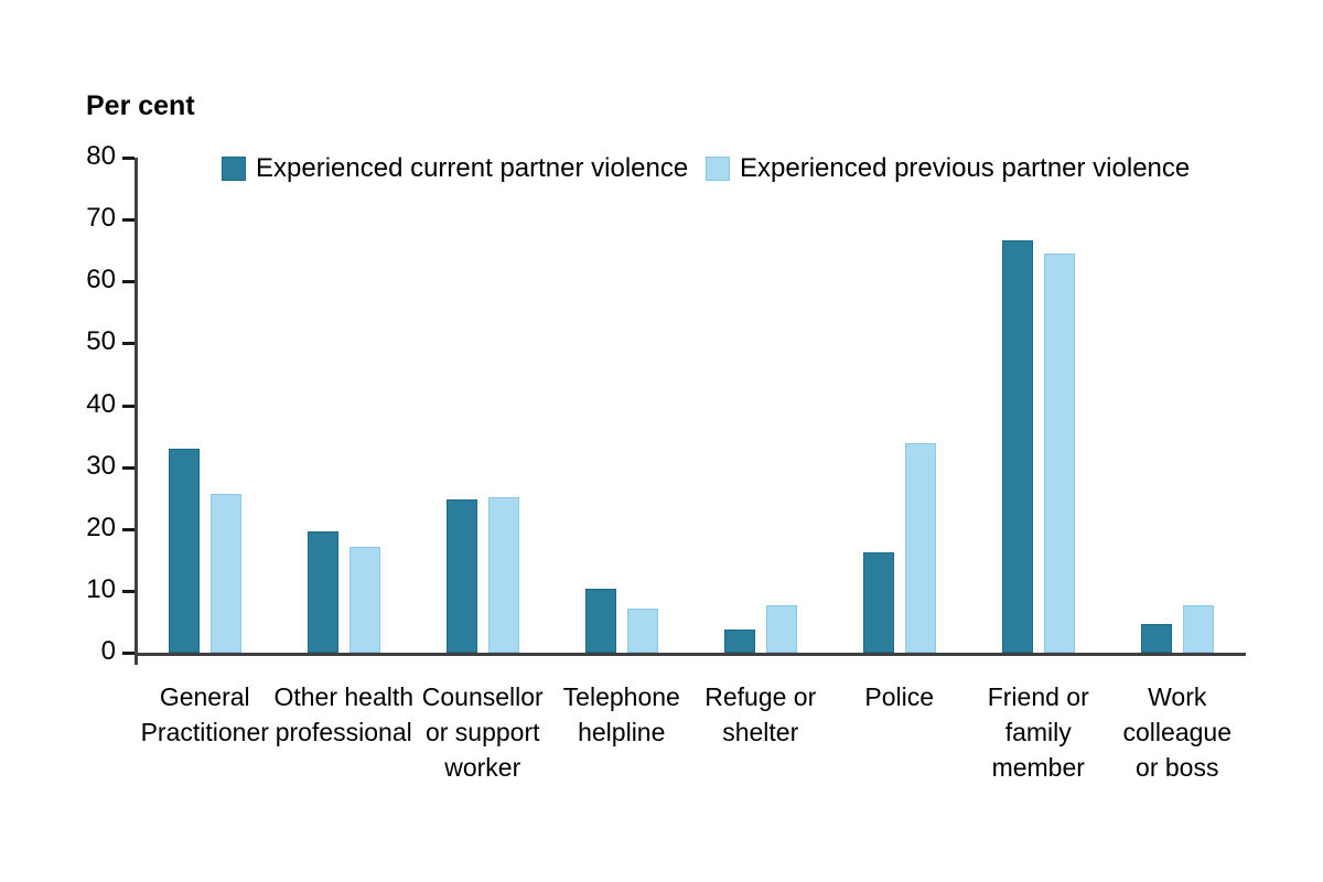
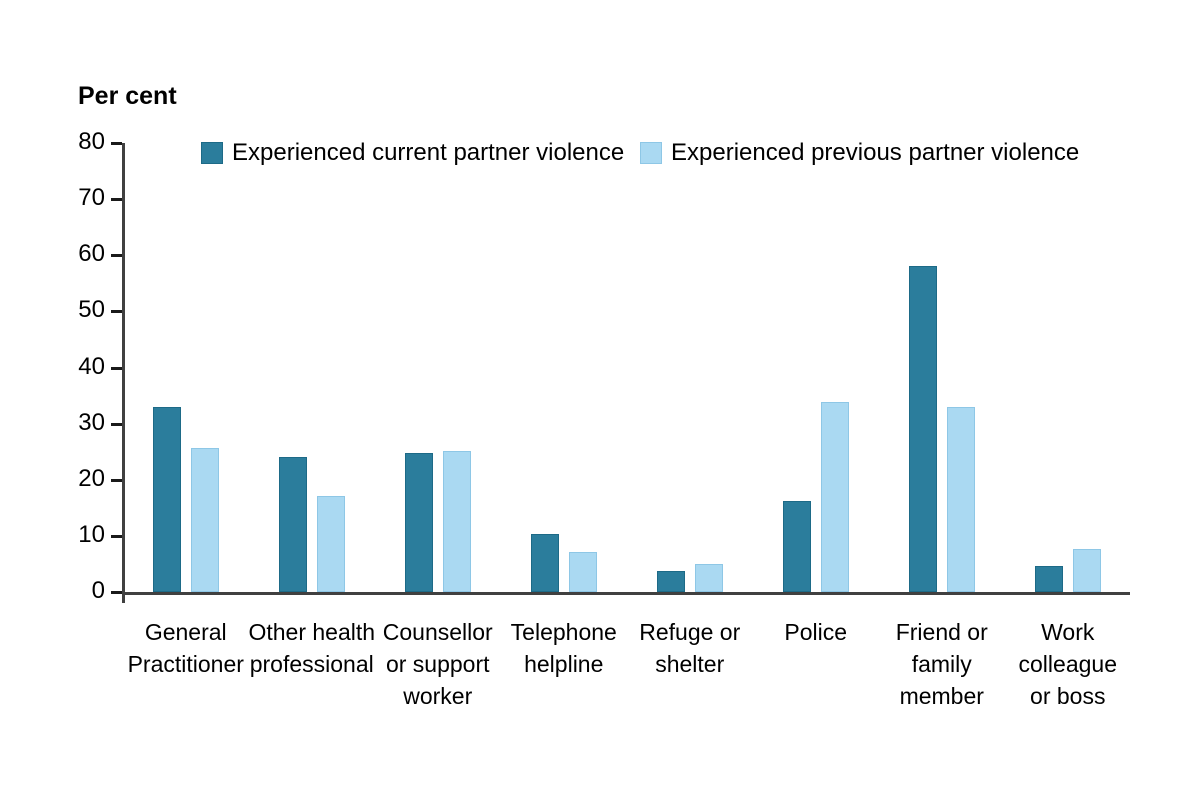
Experienced current partner violence/Other health professional: 20 -> 24
Experienced previous partner violence/Refuge or shelter: 8 -> 5
Experienced current partner violence/Friend or family member: 67 -> 58
Experienced previous partner violence/Friend or family member: 64 -> 33
